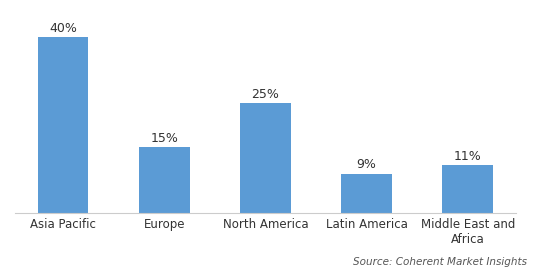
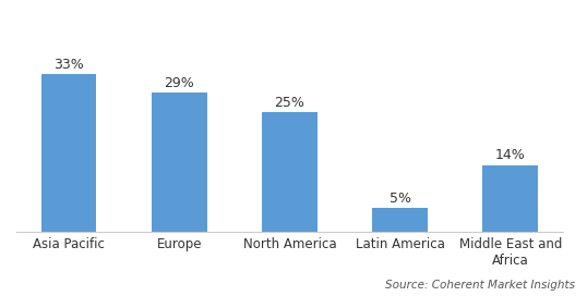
Asia Pacific: 40% -> 33%
Europe: 15% -> 29%
Latin America: 9% -> 5%
Middle East and Africa: 11% -> 14%
